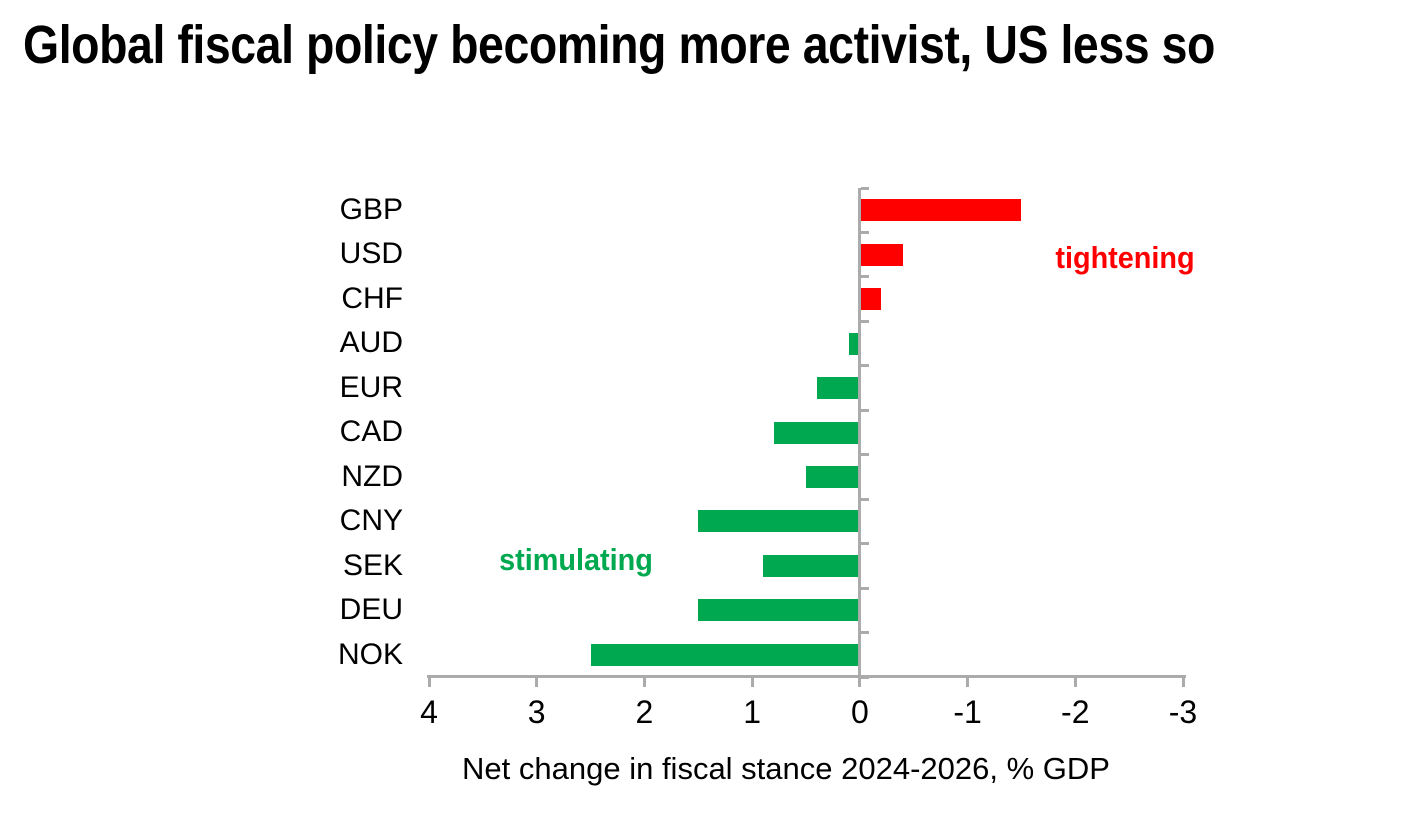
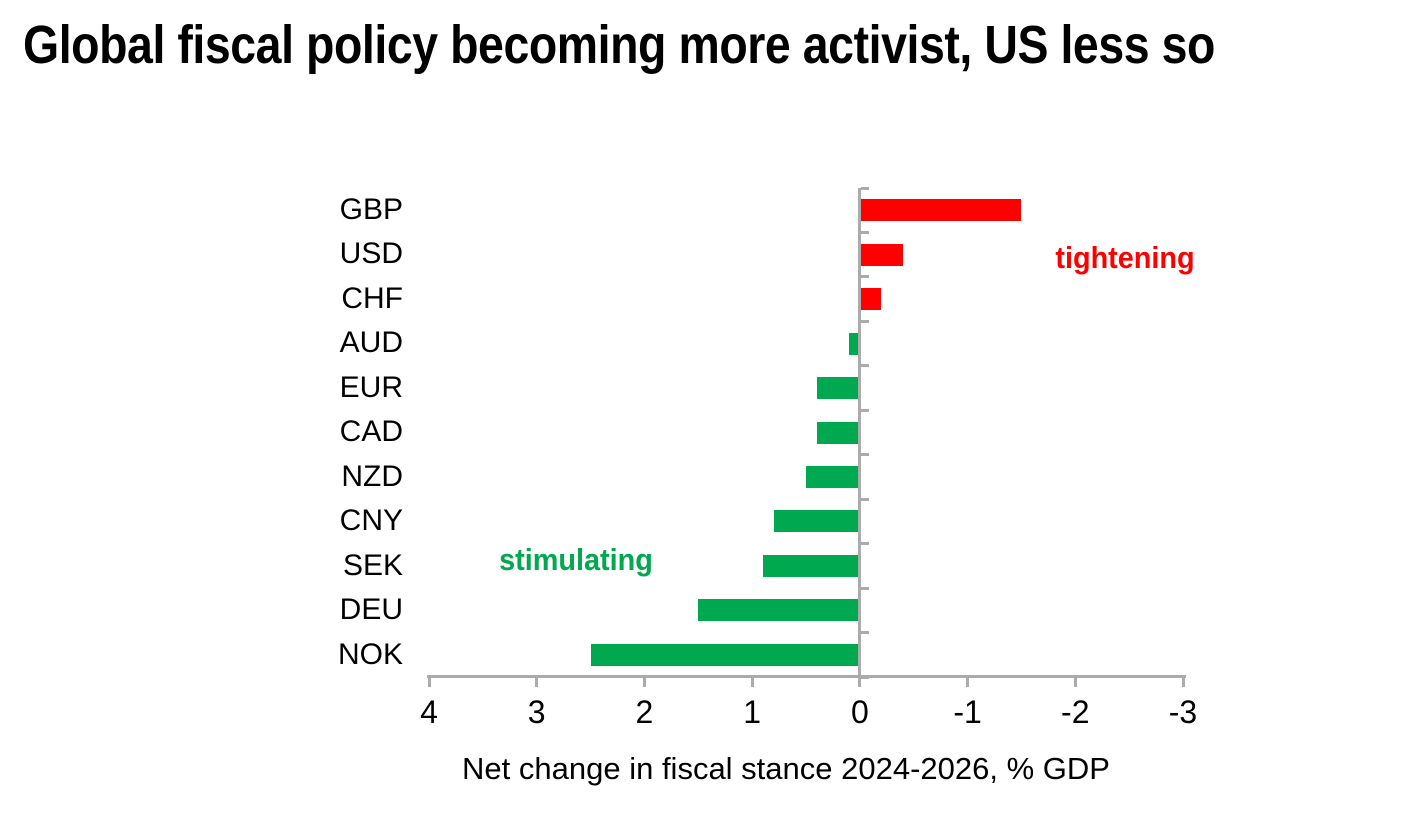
CAD: 0.8 -> 0.4
CNY: 1.5 -> 0.8
